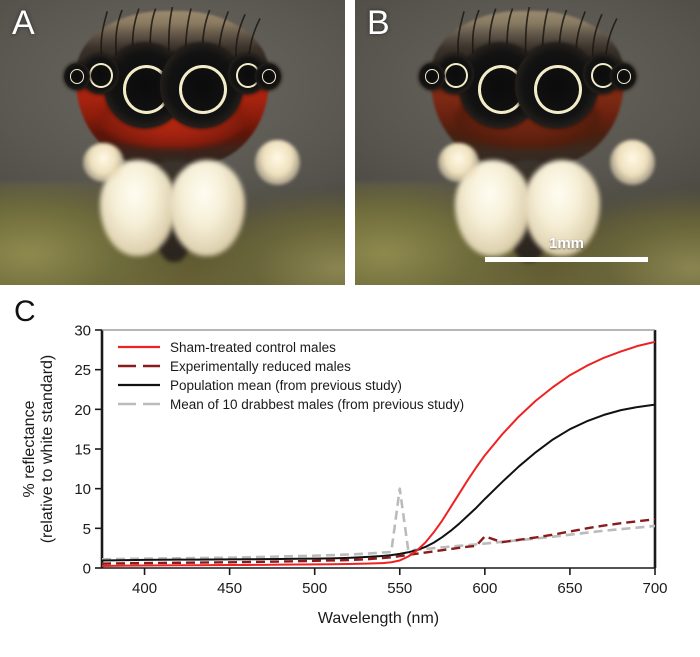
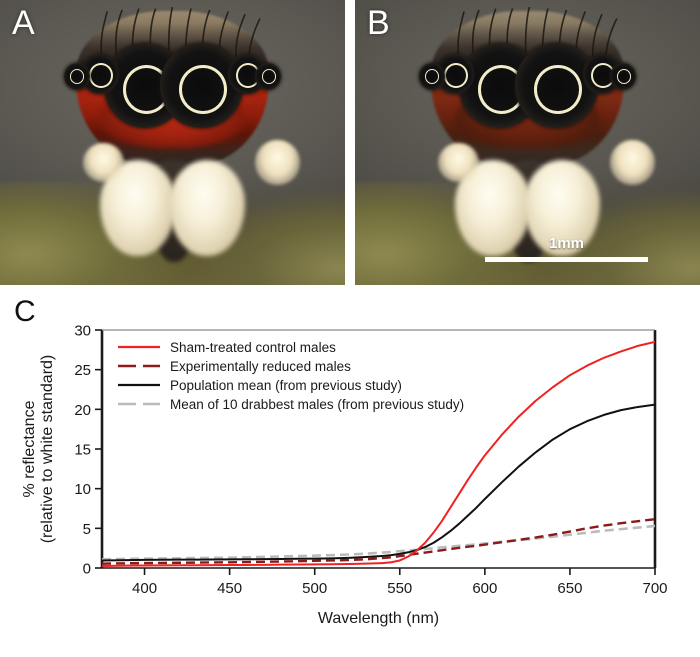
Mean of 10 drabbest males (from previous study)/550: 10 -> 2
Experimentally reduced males/600: 4 -> 3
